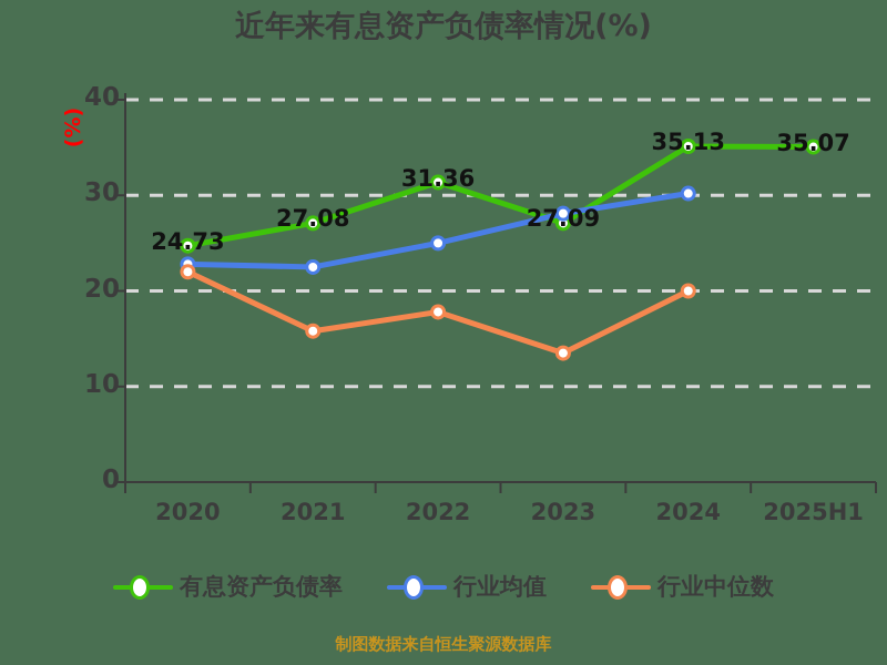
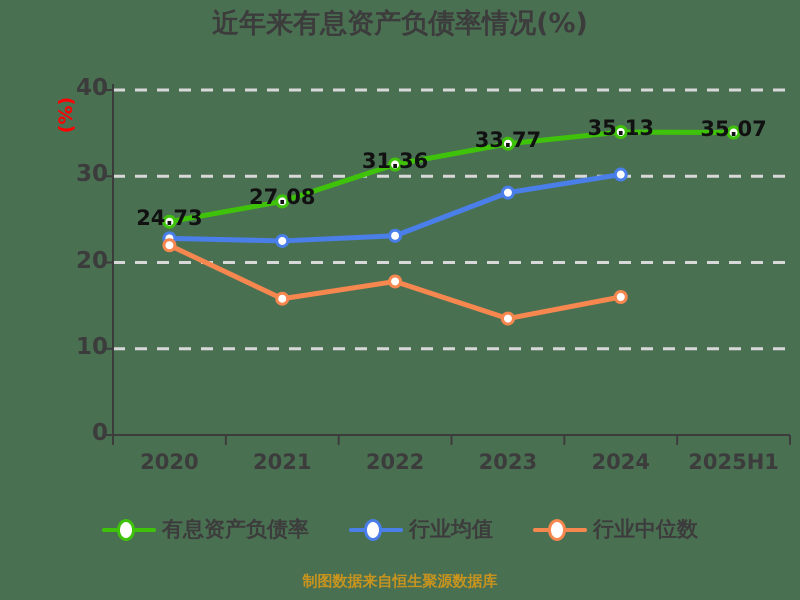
行业均值/2022: 25 -> 23
有息资产负债率/2023: 27.09 -> 33.77
行业中位数/2024: 20 -> 16
